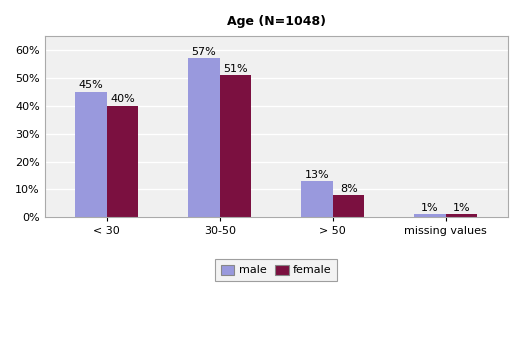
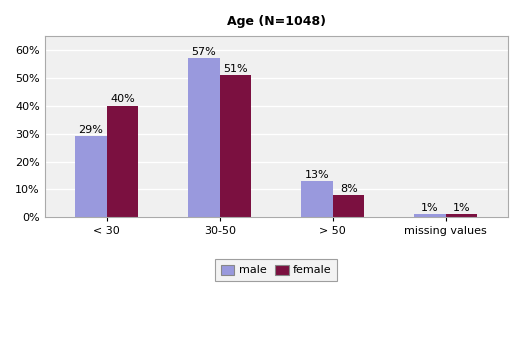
male/< 30: 45% -> 29%
